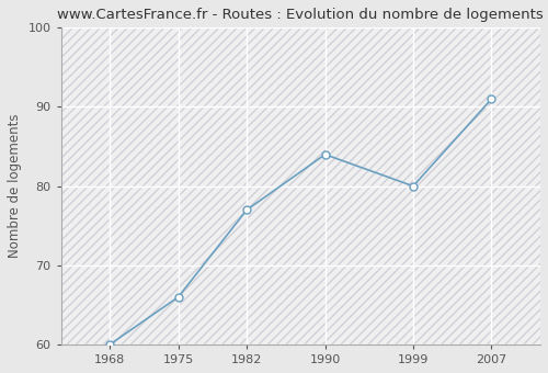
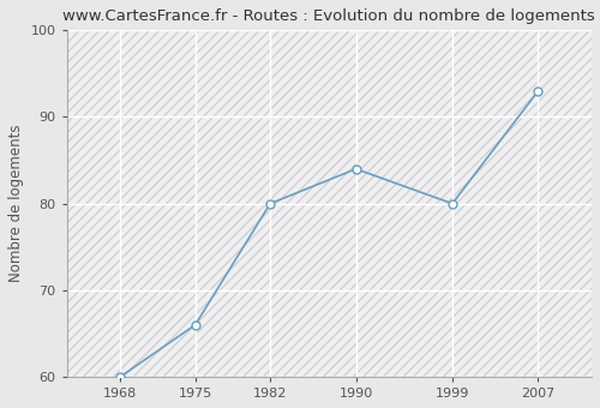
1982: 77 -> 80
2007: 91 -> 93
